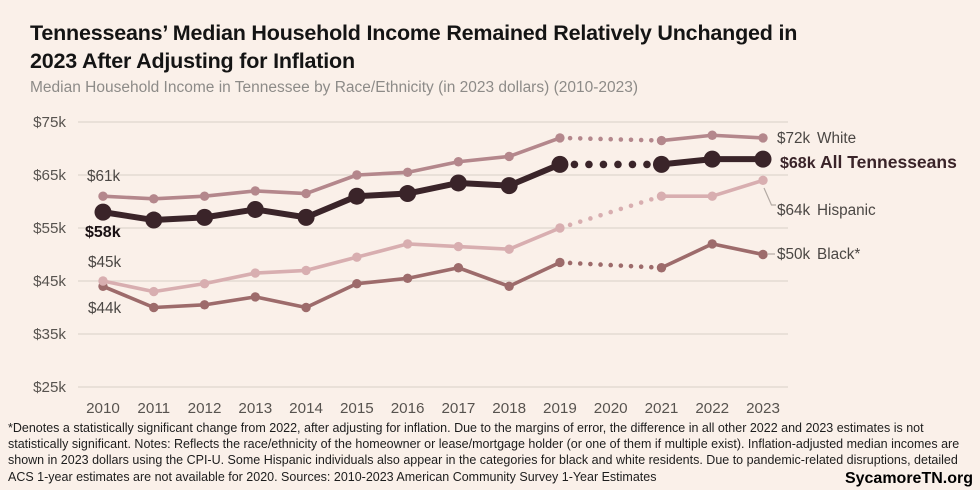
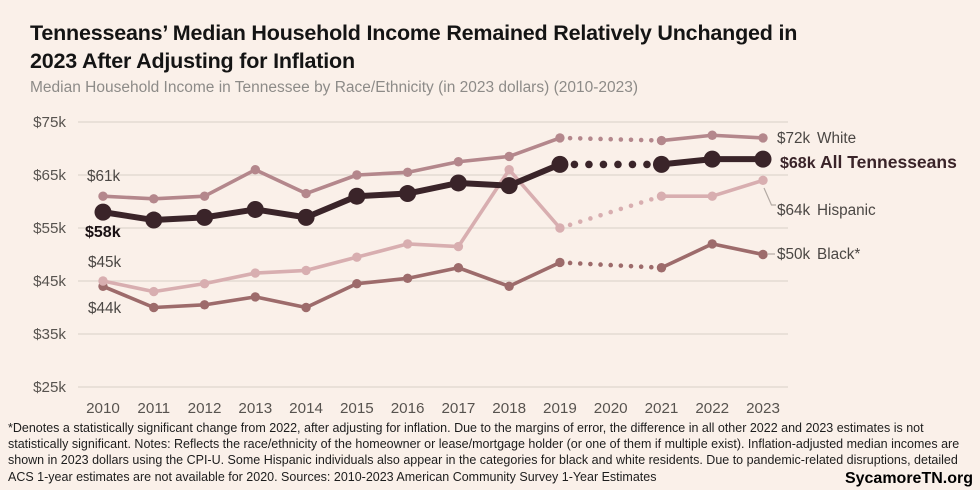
White/2013: $62k -> $66k
Hispanic/2018: $51k -> $66k
